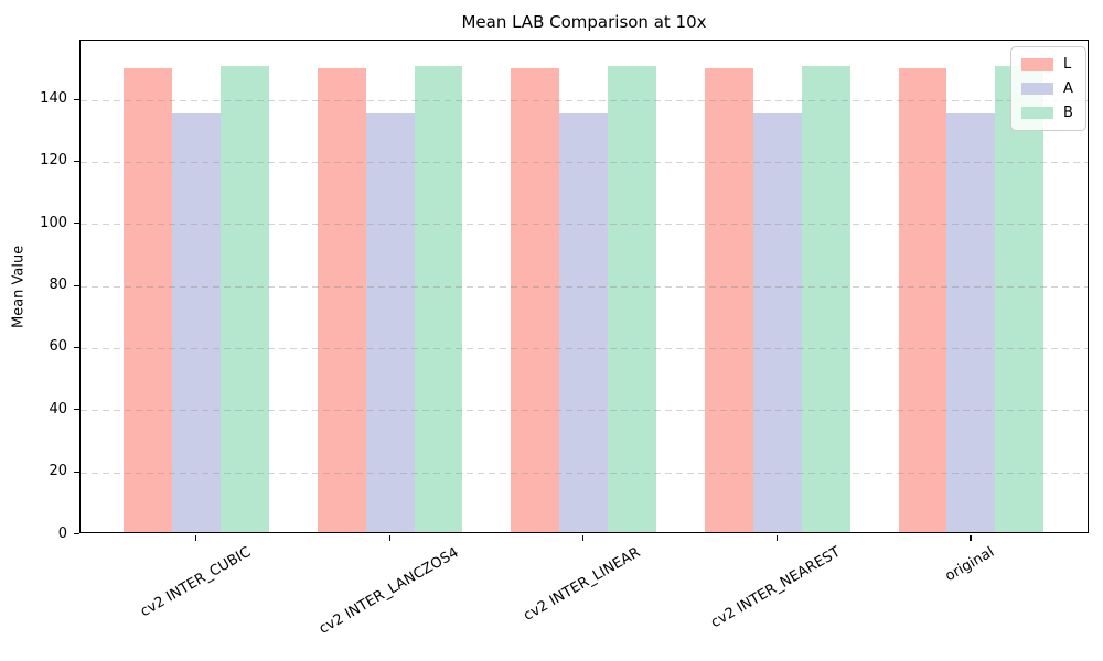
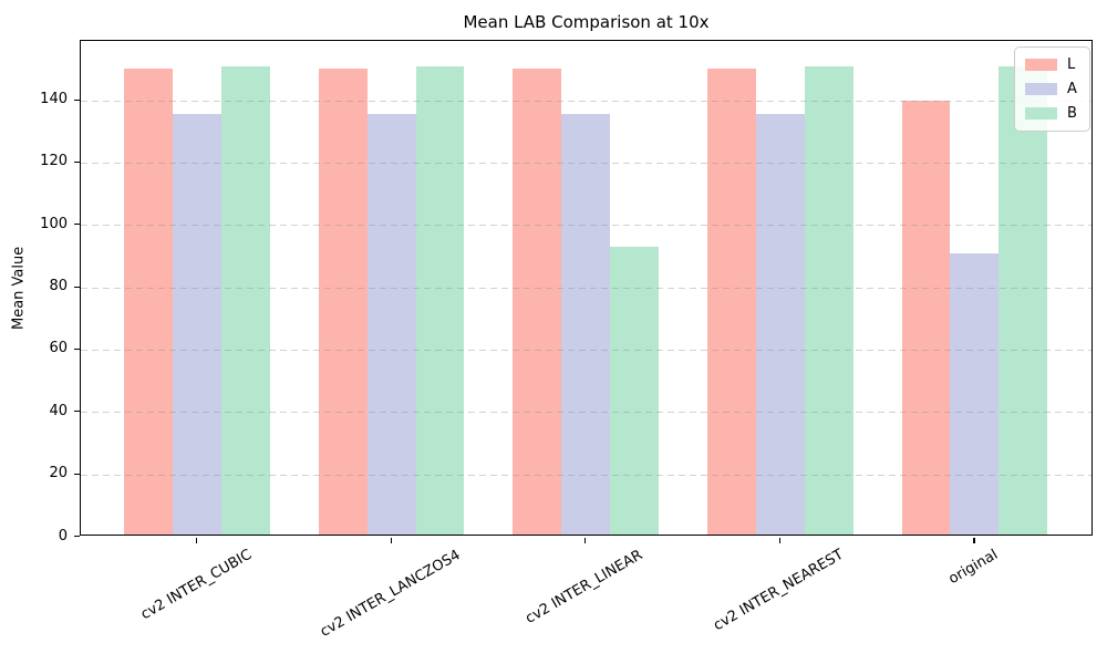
B/cv2 INTER_LINEAR: 151 -> 93
L/original: 150 -> 140
A/original: 136 -> 91
